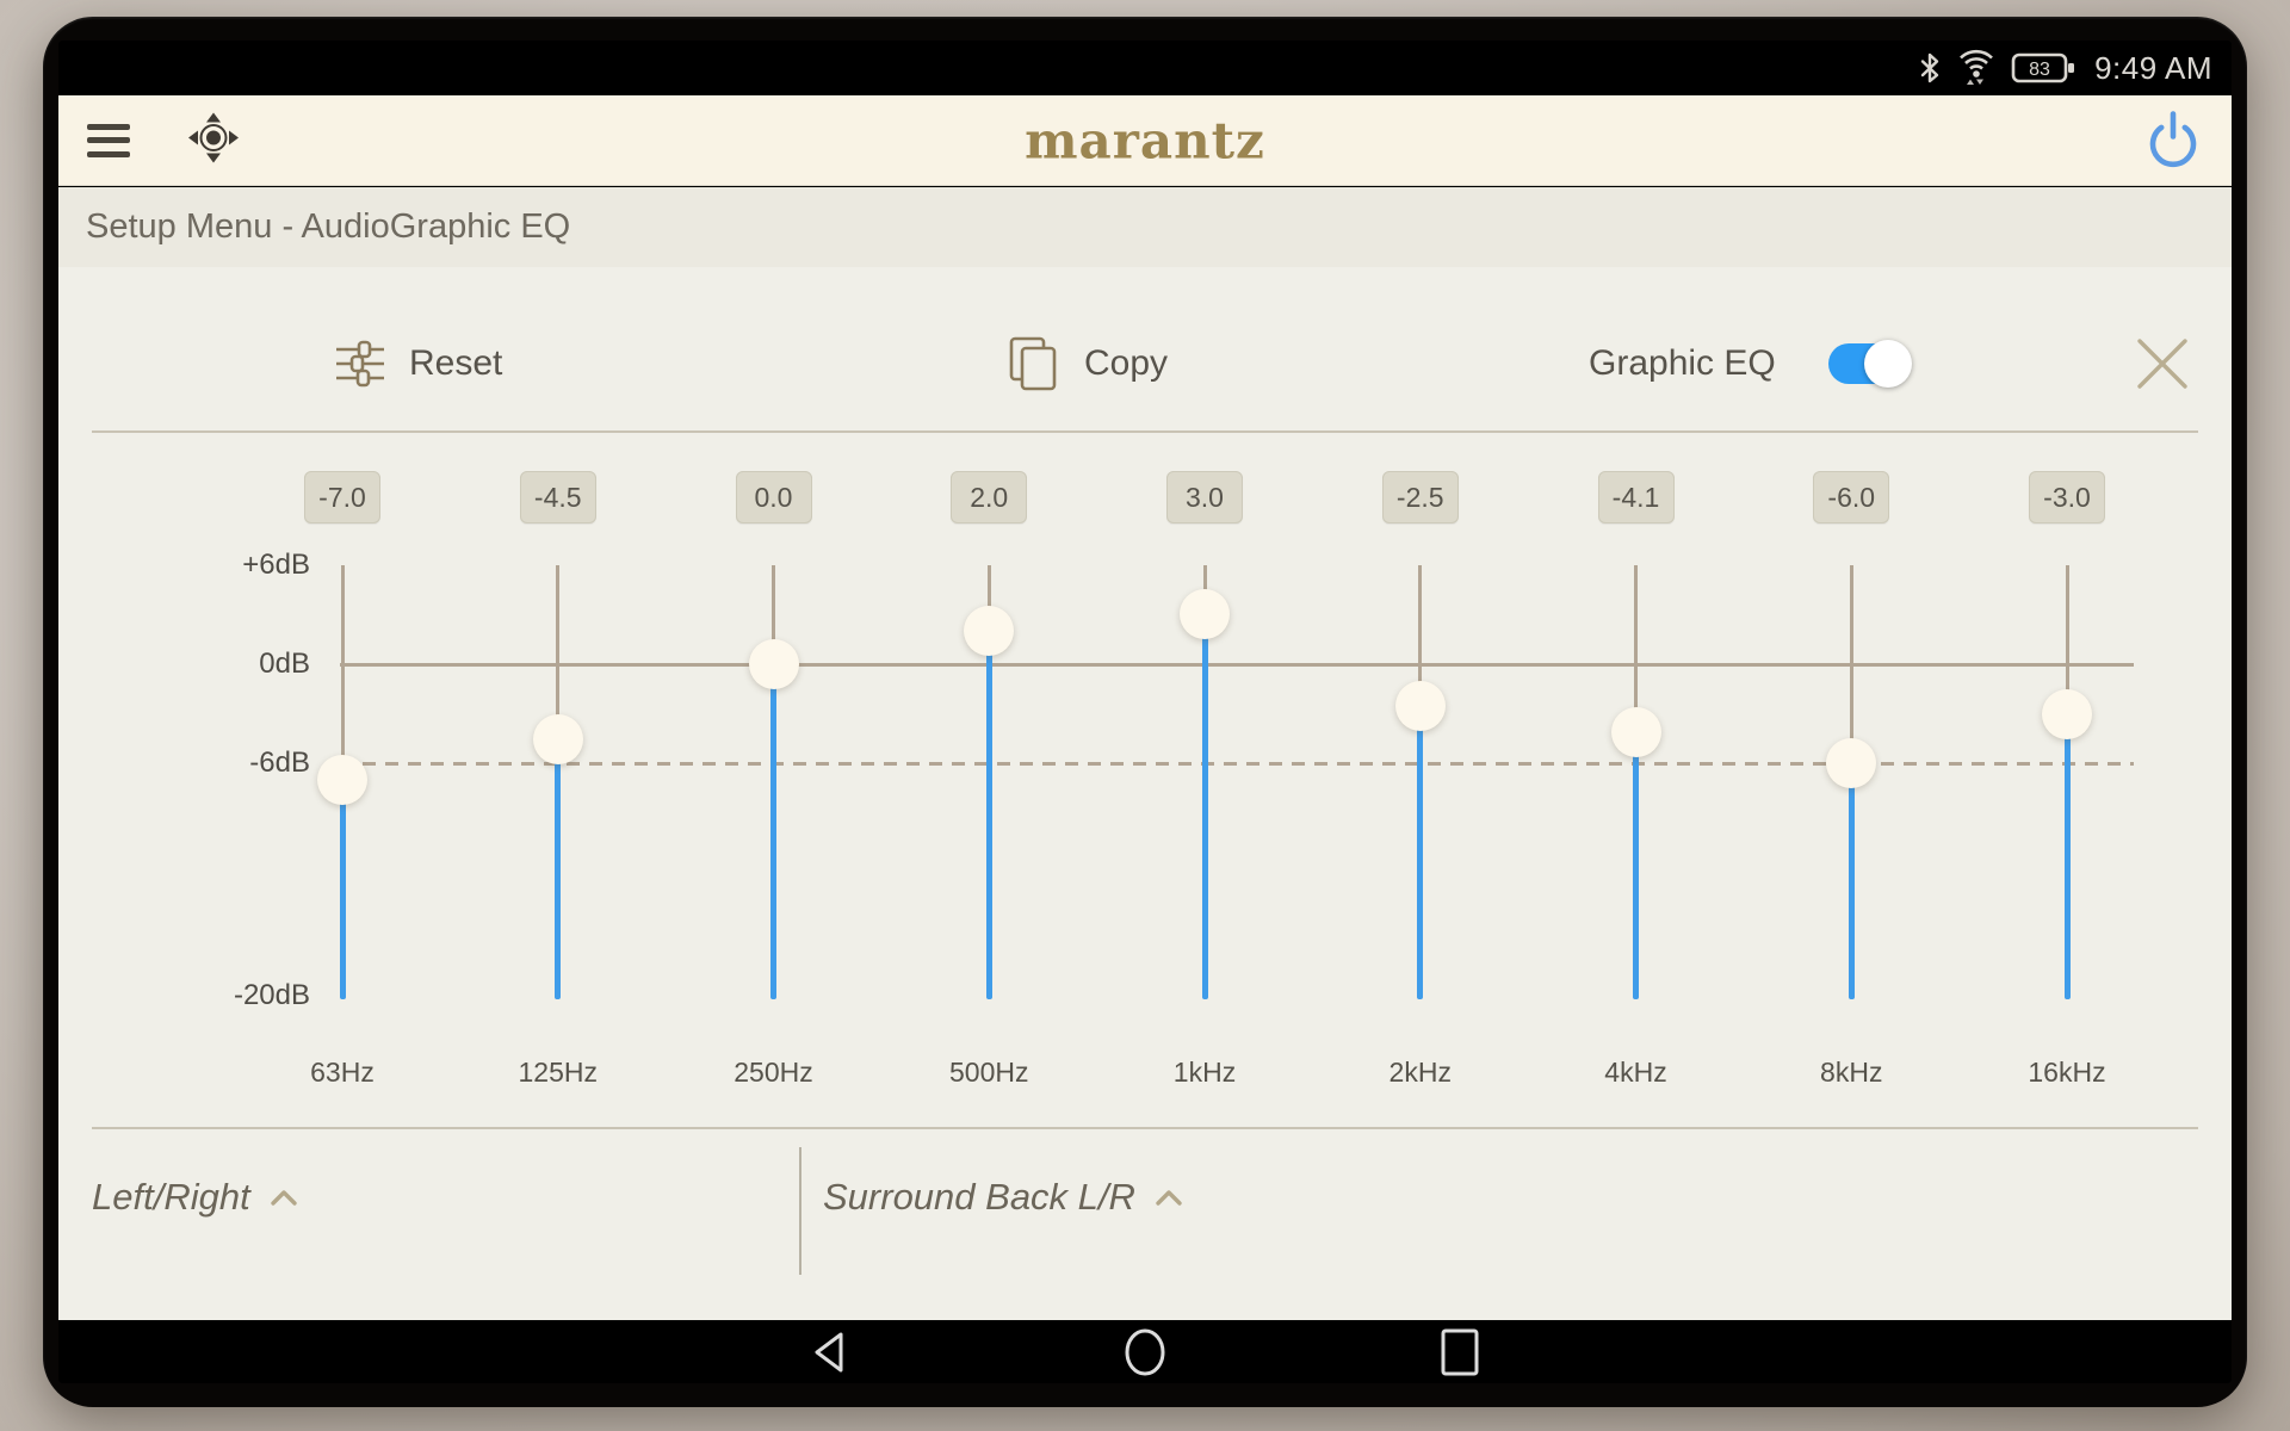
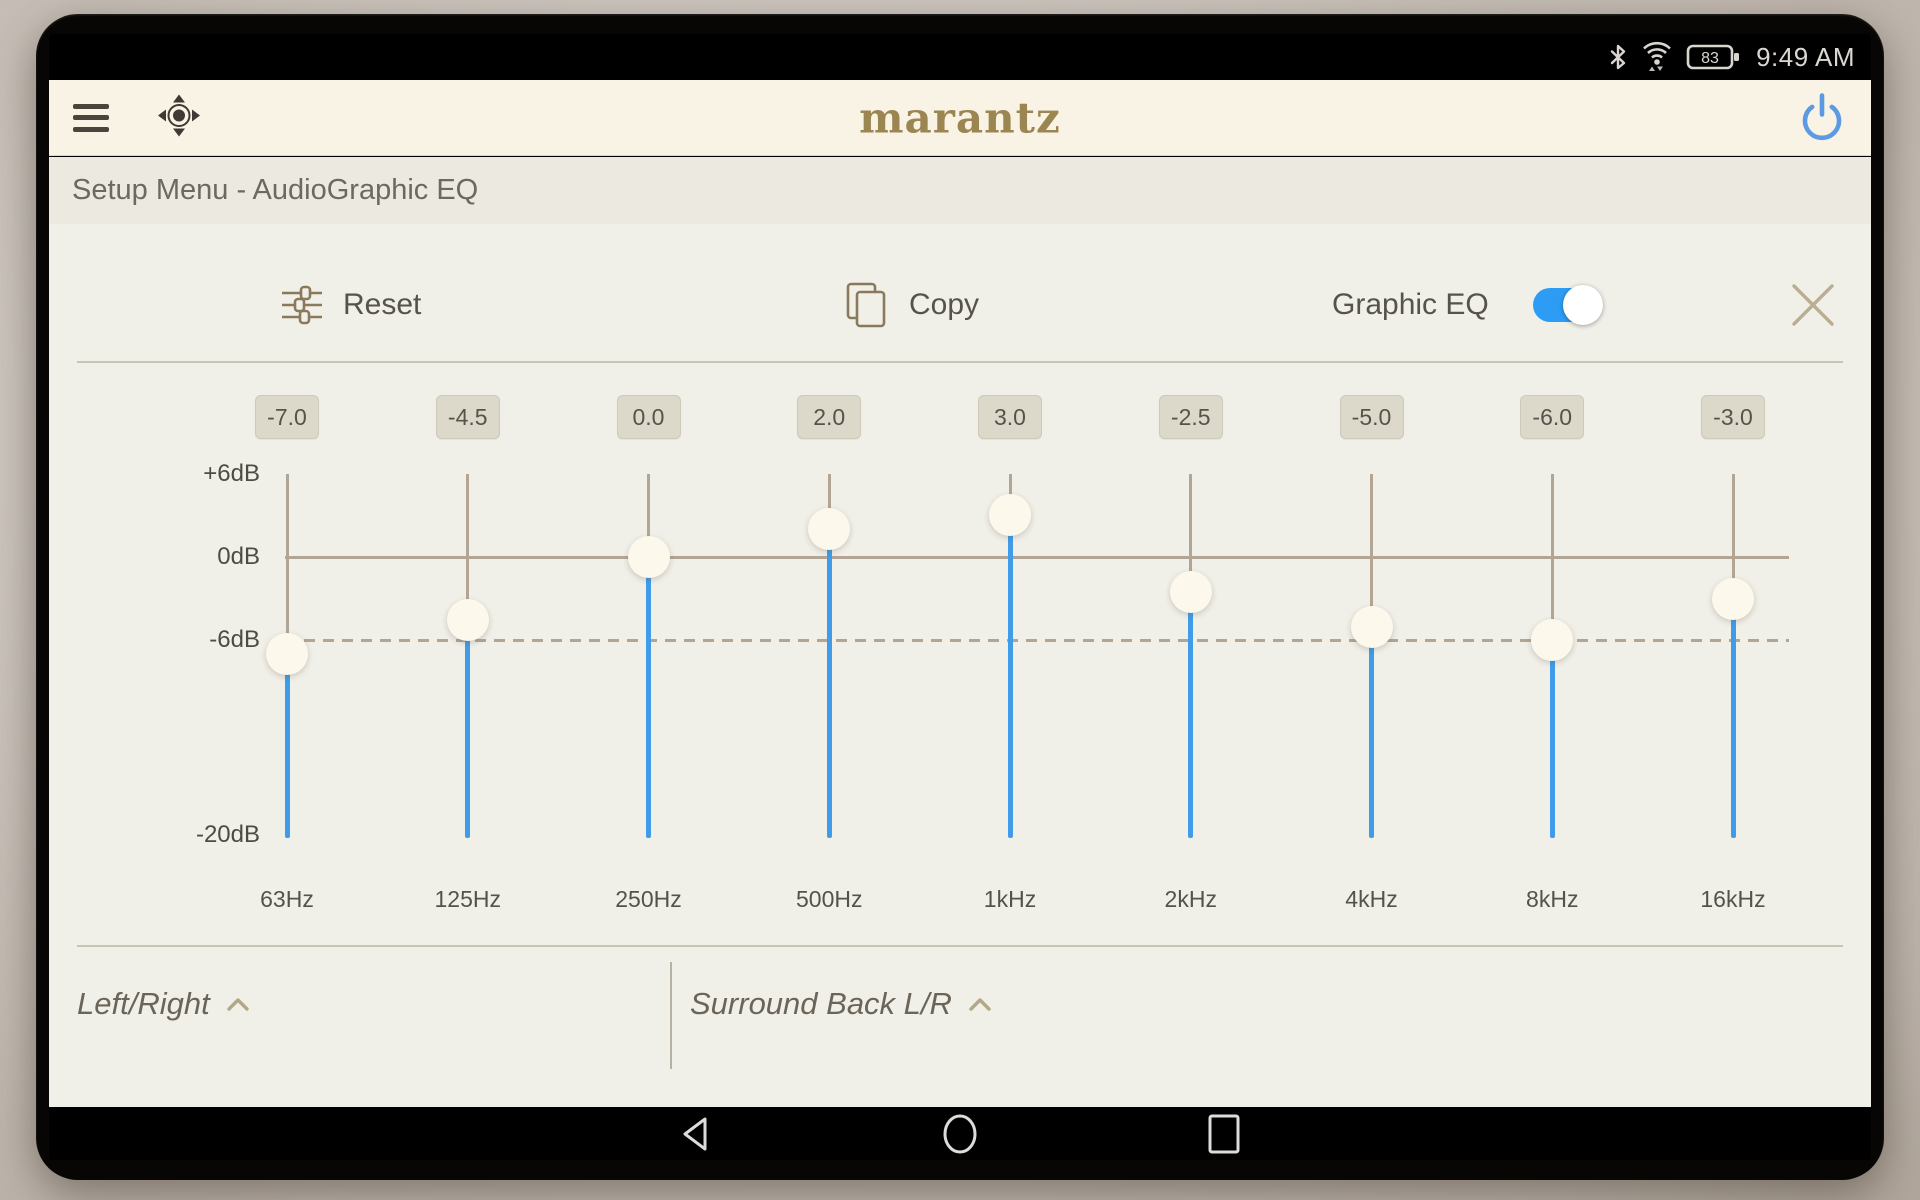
4kHz: -4.1 -> -5.0
